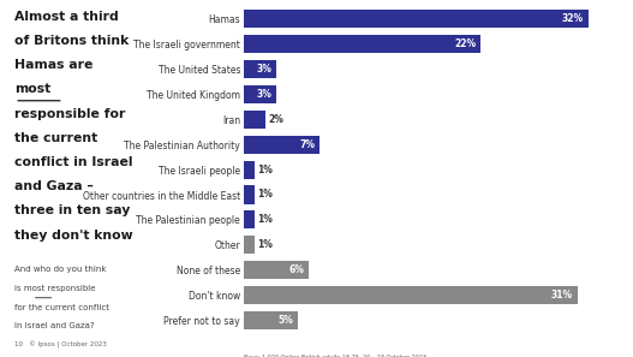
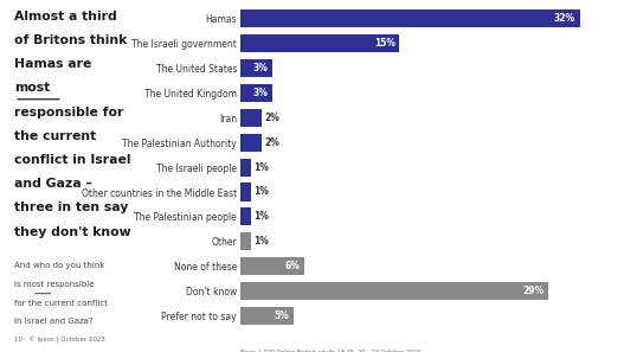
The Israeli government: 22% -> 15%
The Palestinian Authority: 7% -> 2%
Don't know: 31% -> 29%
